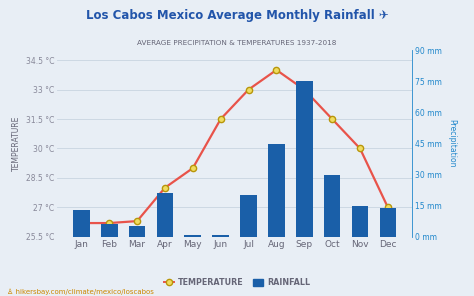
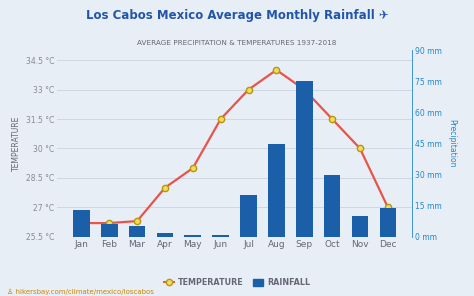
RAINFALL/Apr: 21 mm -> 2 mm
RAINFALL/Nov: 15 mm -> 10 mm
